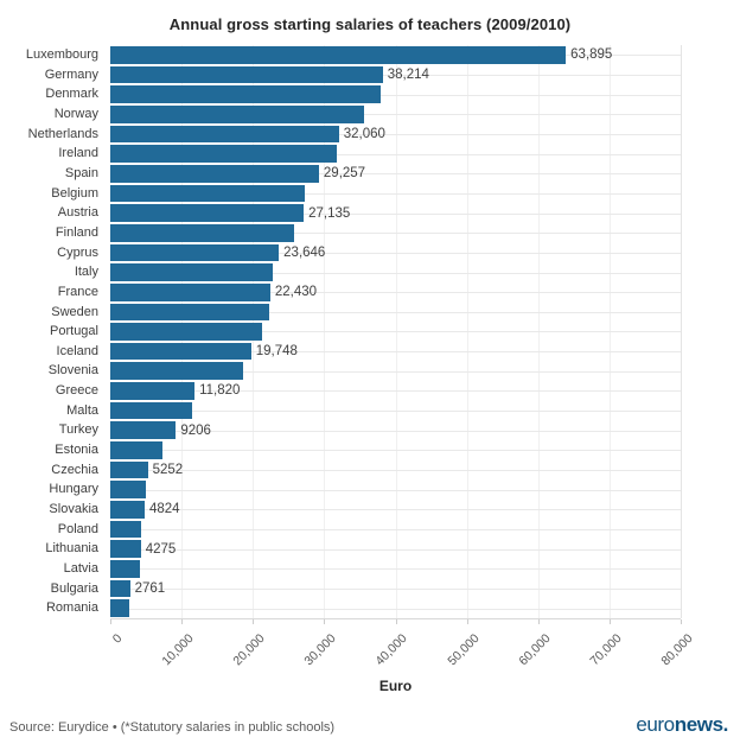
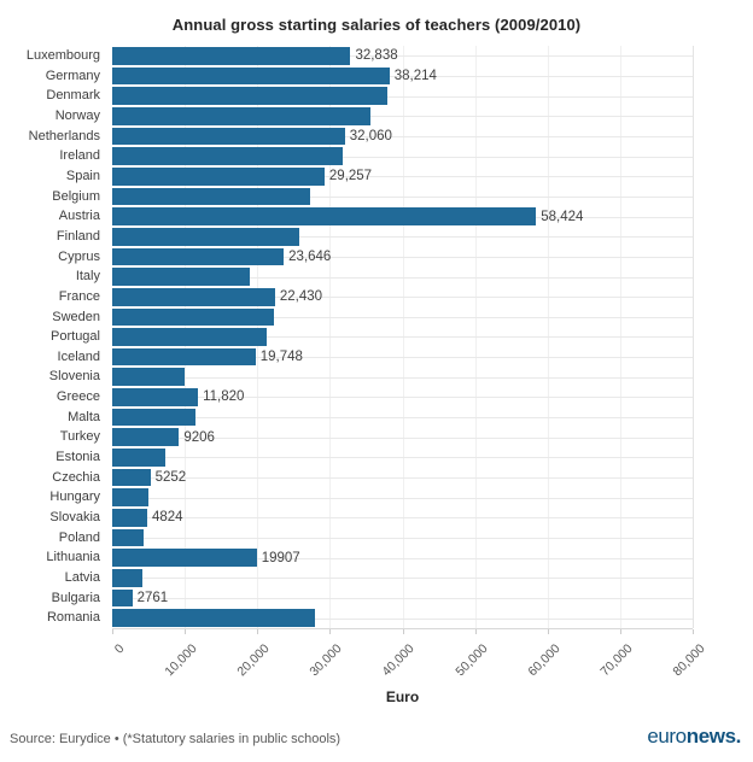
Luxembourg: 63,895 -> 32,838
Austria: 27,135 -> 58,424
Italy: 23000 -> 19000
Slovenia: 19000 -> 10000
Lithuania: 4275 -> 19907
Romania: 3000 -> 28000
